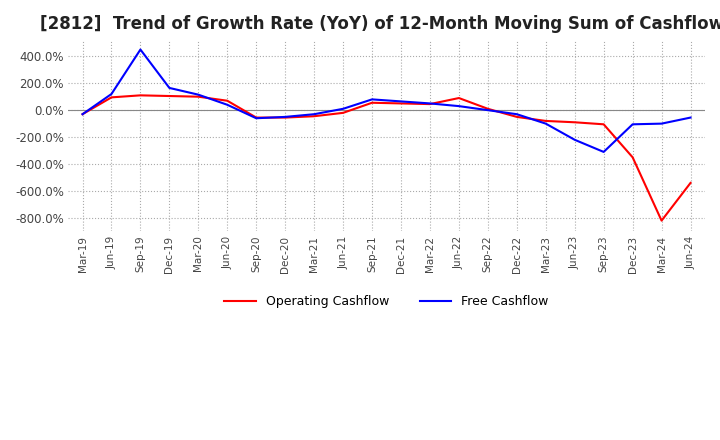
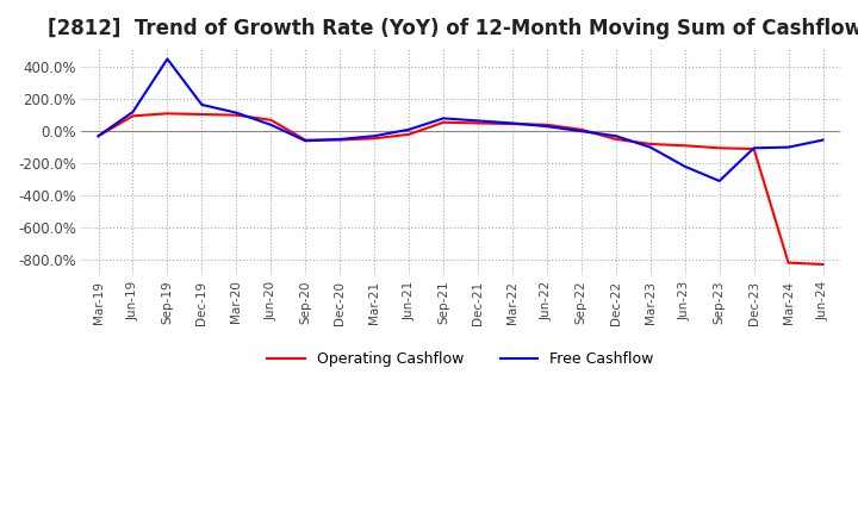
Operating Cashflow/Jun-22: 90% -> 40%
Operating Cashflow/Dec-23: -350% -> -110%
Operating Cashflow/Jun-24: -540% -> -830%
